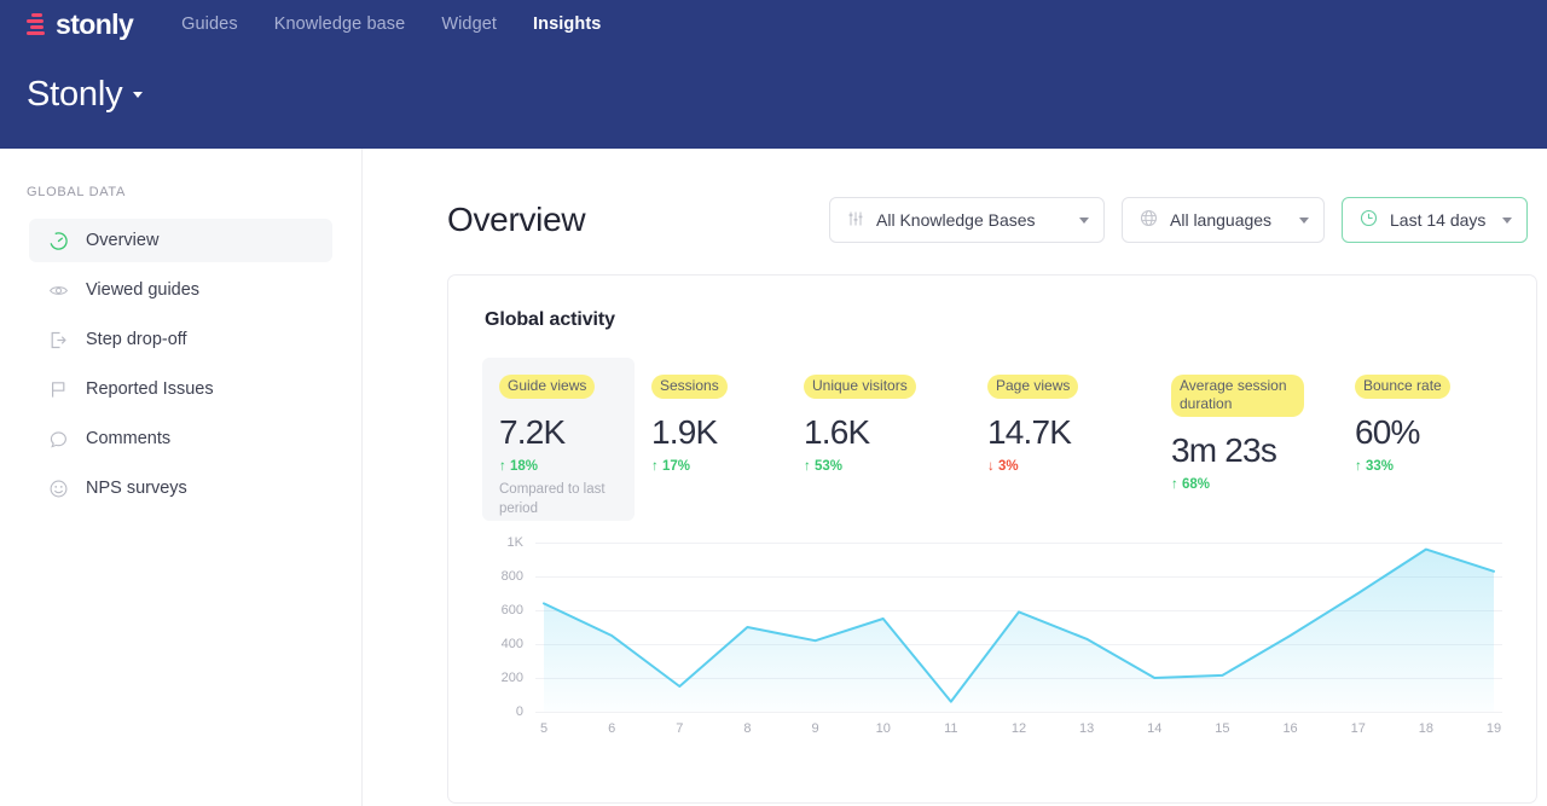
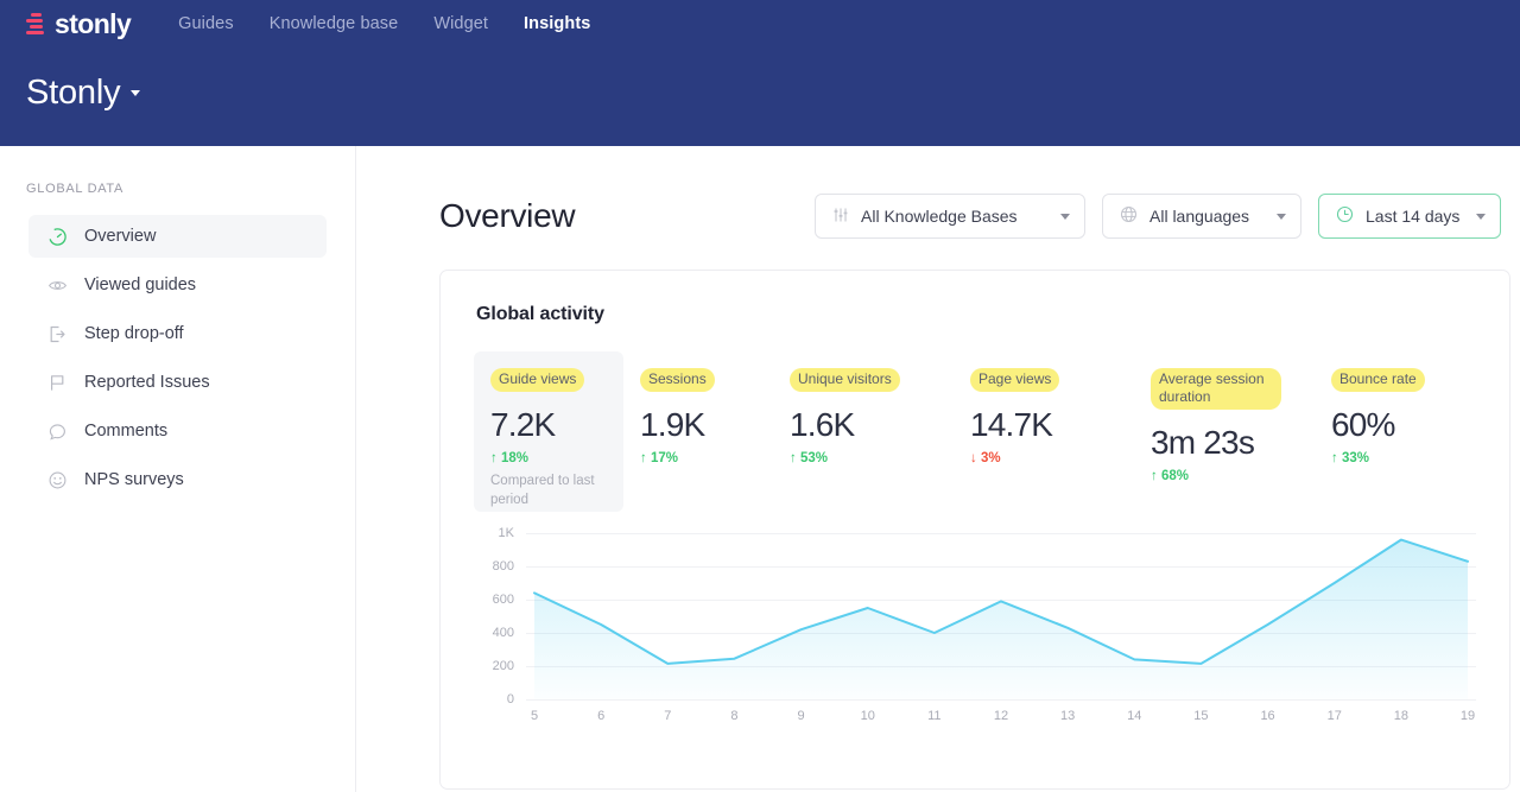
7: 150 -> 220
8: 500 -> 240
11: 60 -> 400
14: 200 -> 240
